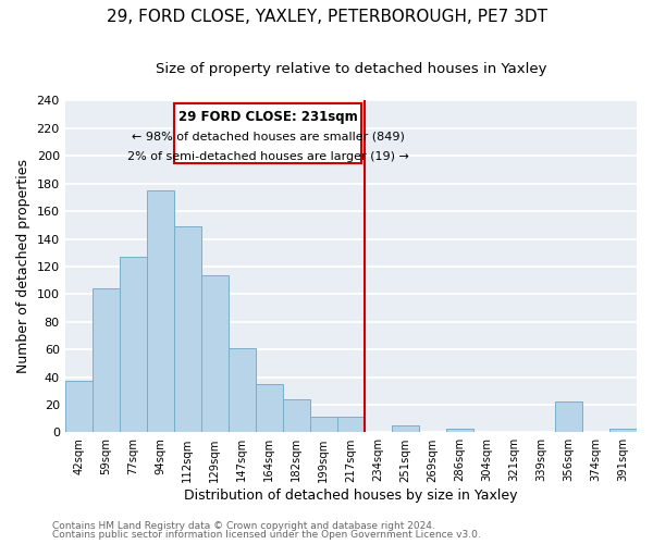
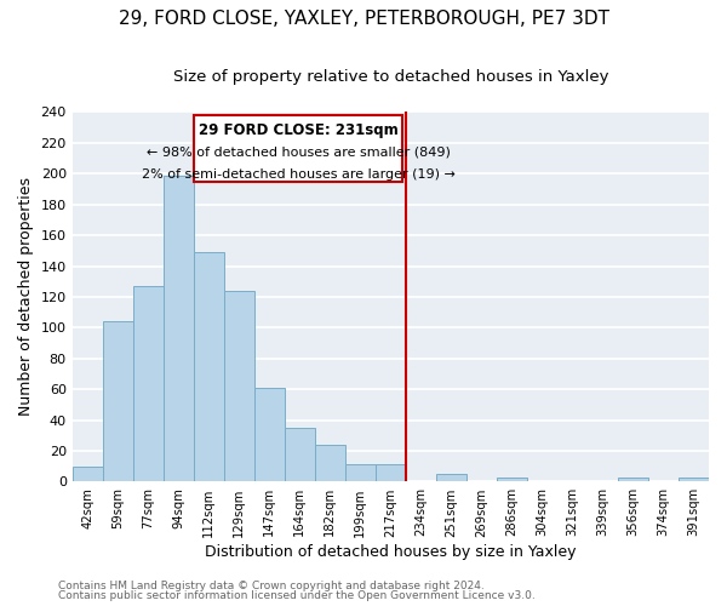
42sqm: 37 -> 10
94sqm: 175 -> 199
129sqm: 114 -> 124
356sqm: 22 -> 3
